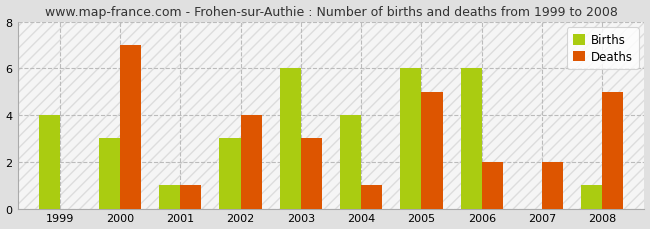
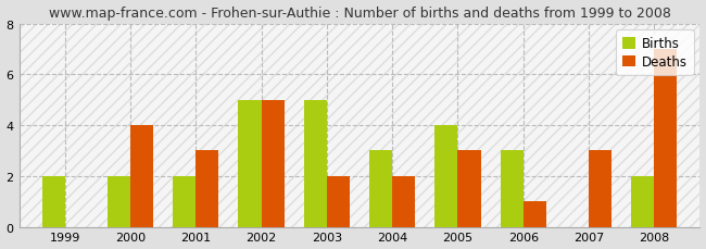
Births/1999: 4 -> 2
Births/2000: 3 -> 2
Deaths/2000: 7 -> 4
Births/2001: 1 -> 2
Deaths/2001: 1 -> 3
Births/2002: 3 -> 5
Deaths/2002: 4 -> 5
Births/2003: 6 -> 5
Deaths/2003: 3 -> 2
Births/2004: 4 -> 3
Deaths/2004: 1 -> 2
Births/2005: 6 -> 4
Deaths/2005: 5 -> 3
Births/2006: 6 -> 3
Deaths/2006: 2 -> 1
Deaths/2007: 2 -> 3
Births/2008: 1 -> 2
Deaths/2008: 5 -> 7
